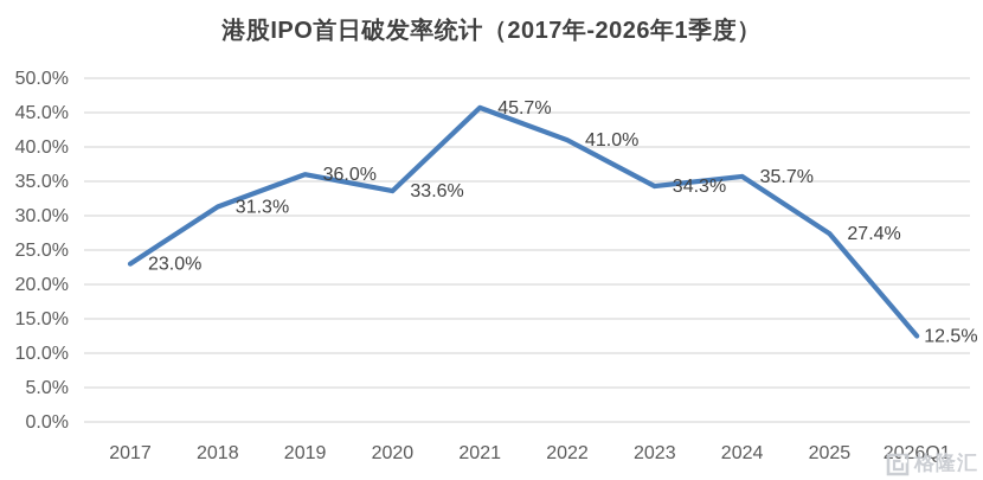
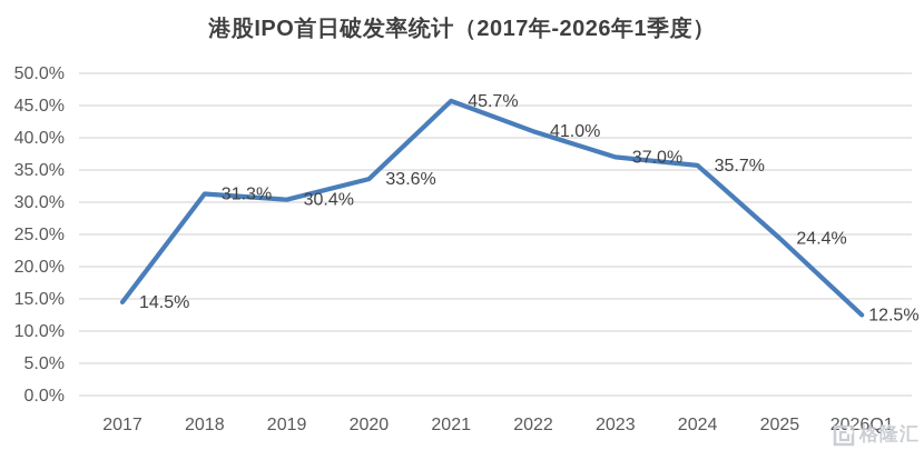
2017: 23.0% -> 14.5%
2019: 36.0% -> 30.4%
2023: 34.3% -> 37.0%
2025: 27.4% -> 24.4%
